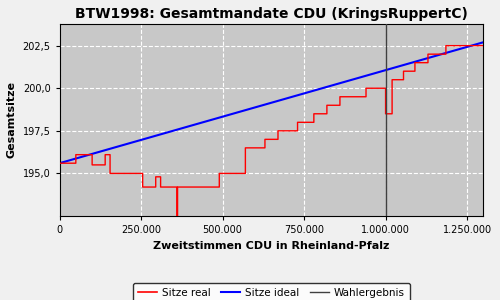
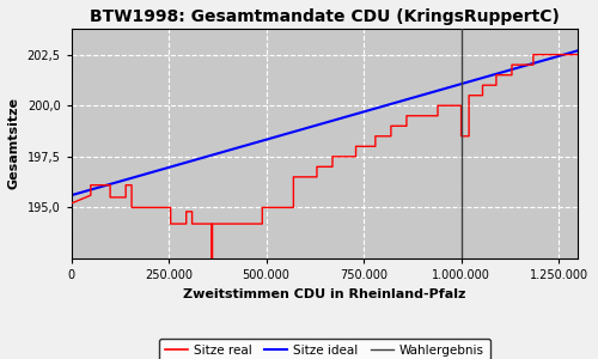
0: 195,6 -> 195,2
